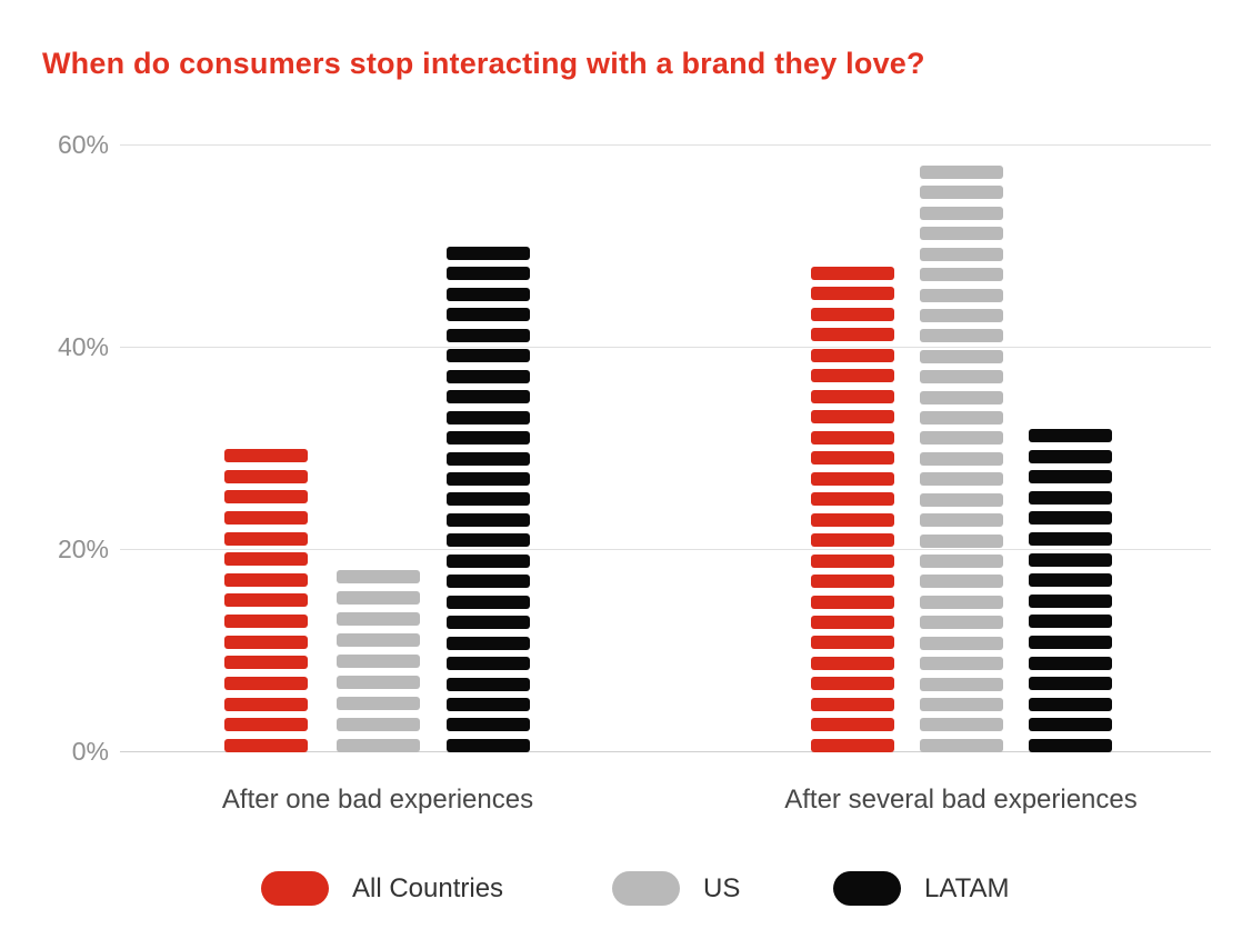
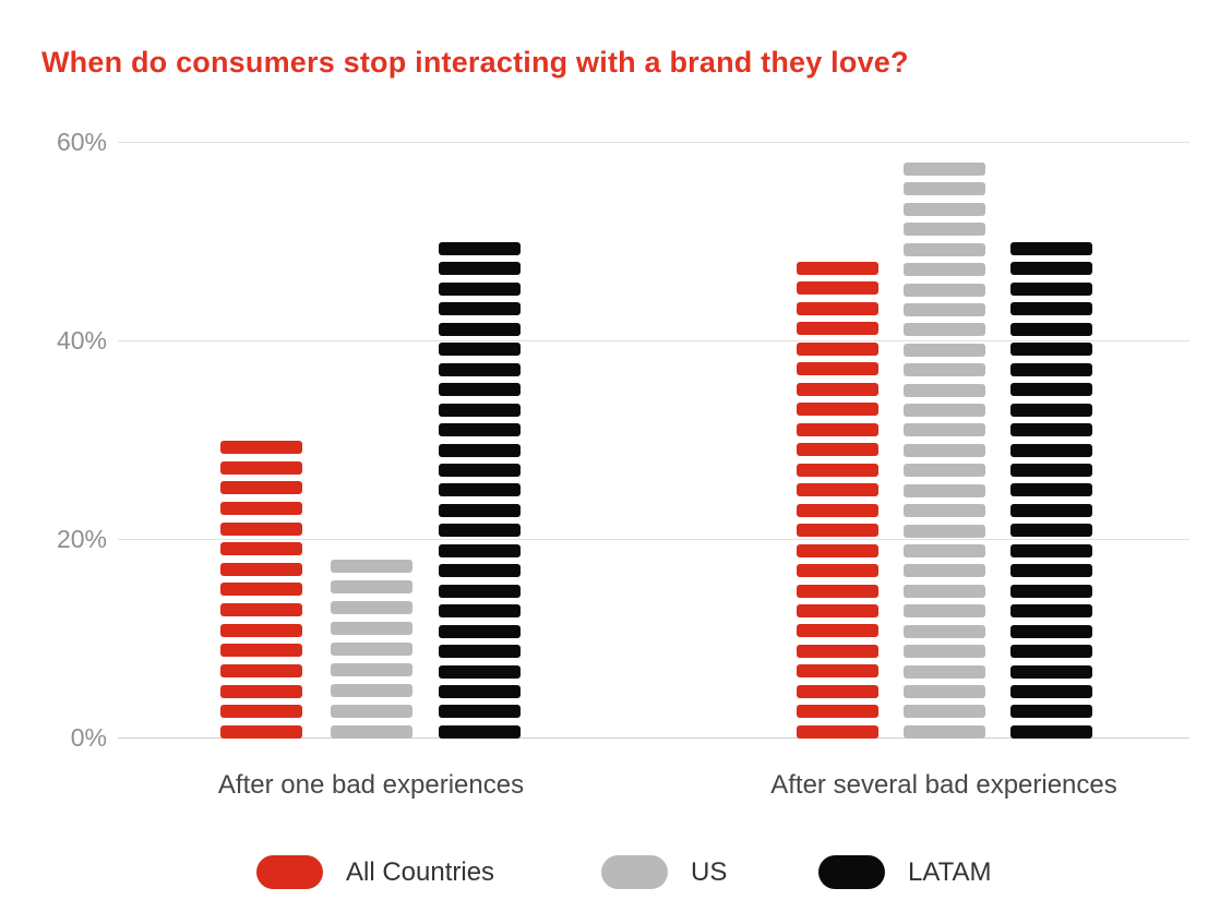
LATAM/After several bad experiences: 32% -> 50%
